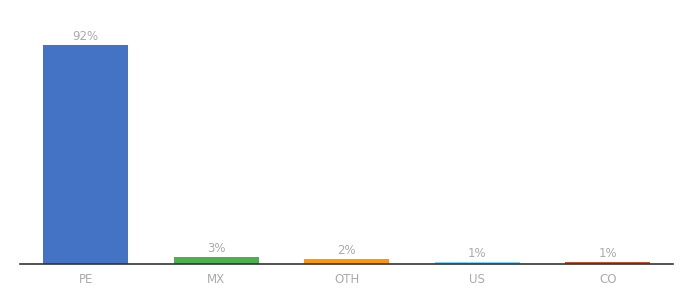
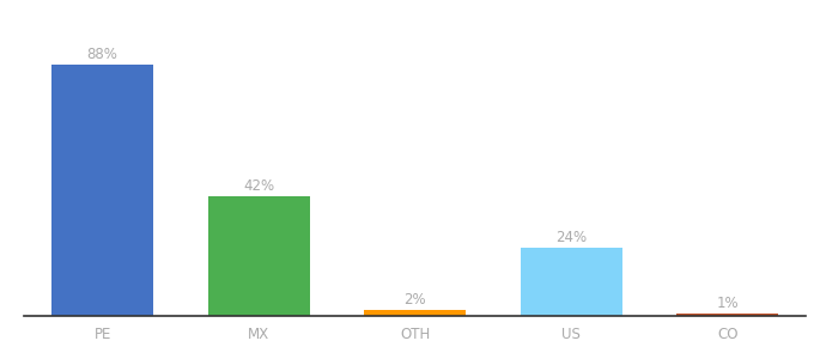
PE: 92% -> 88%
MX: 3% -> 42%
US: 1% -> 24%
